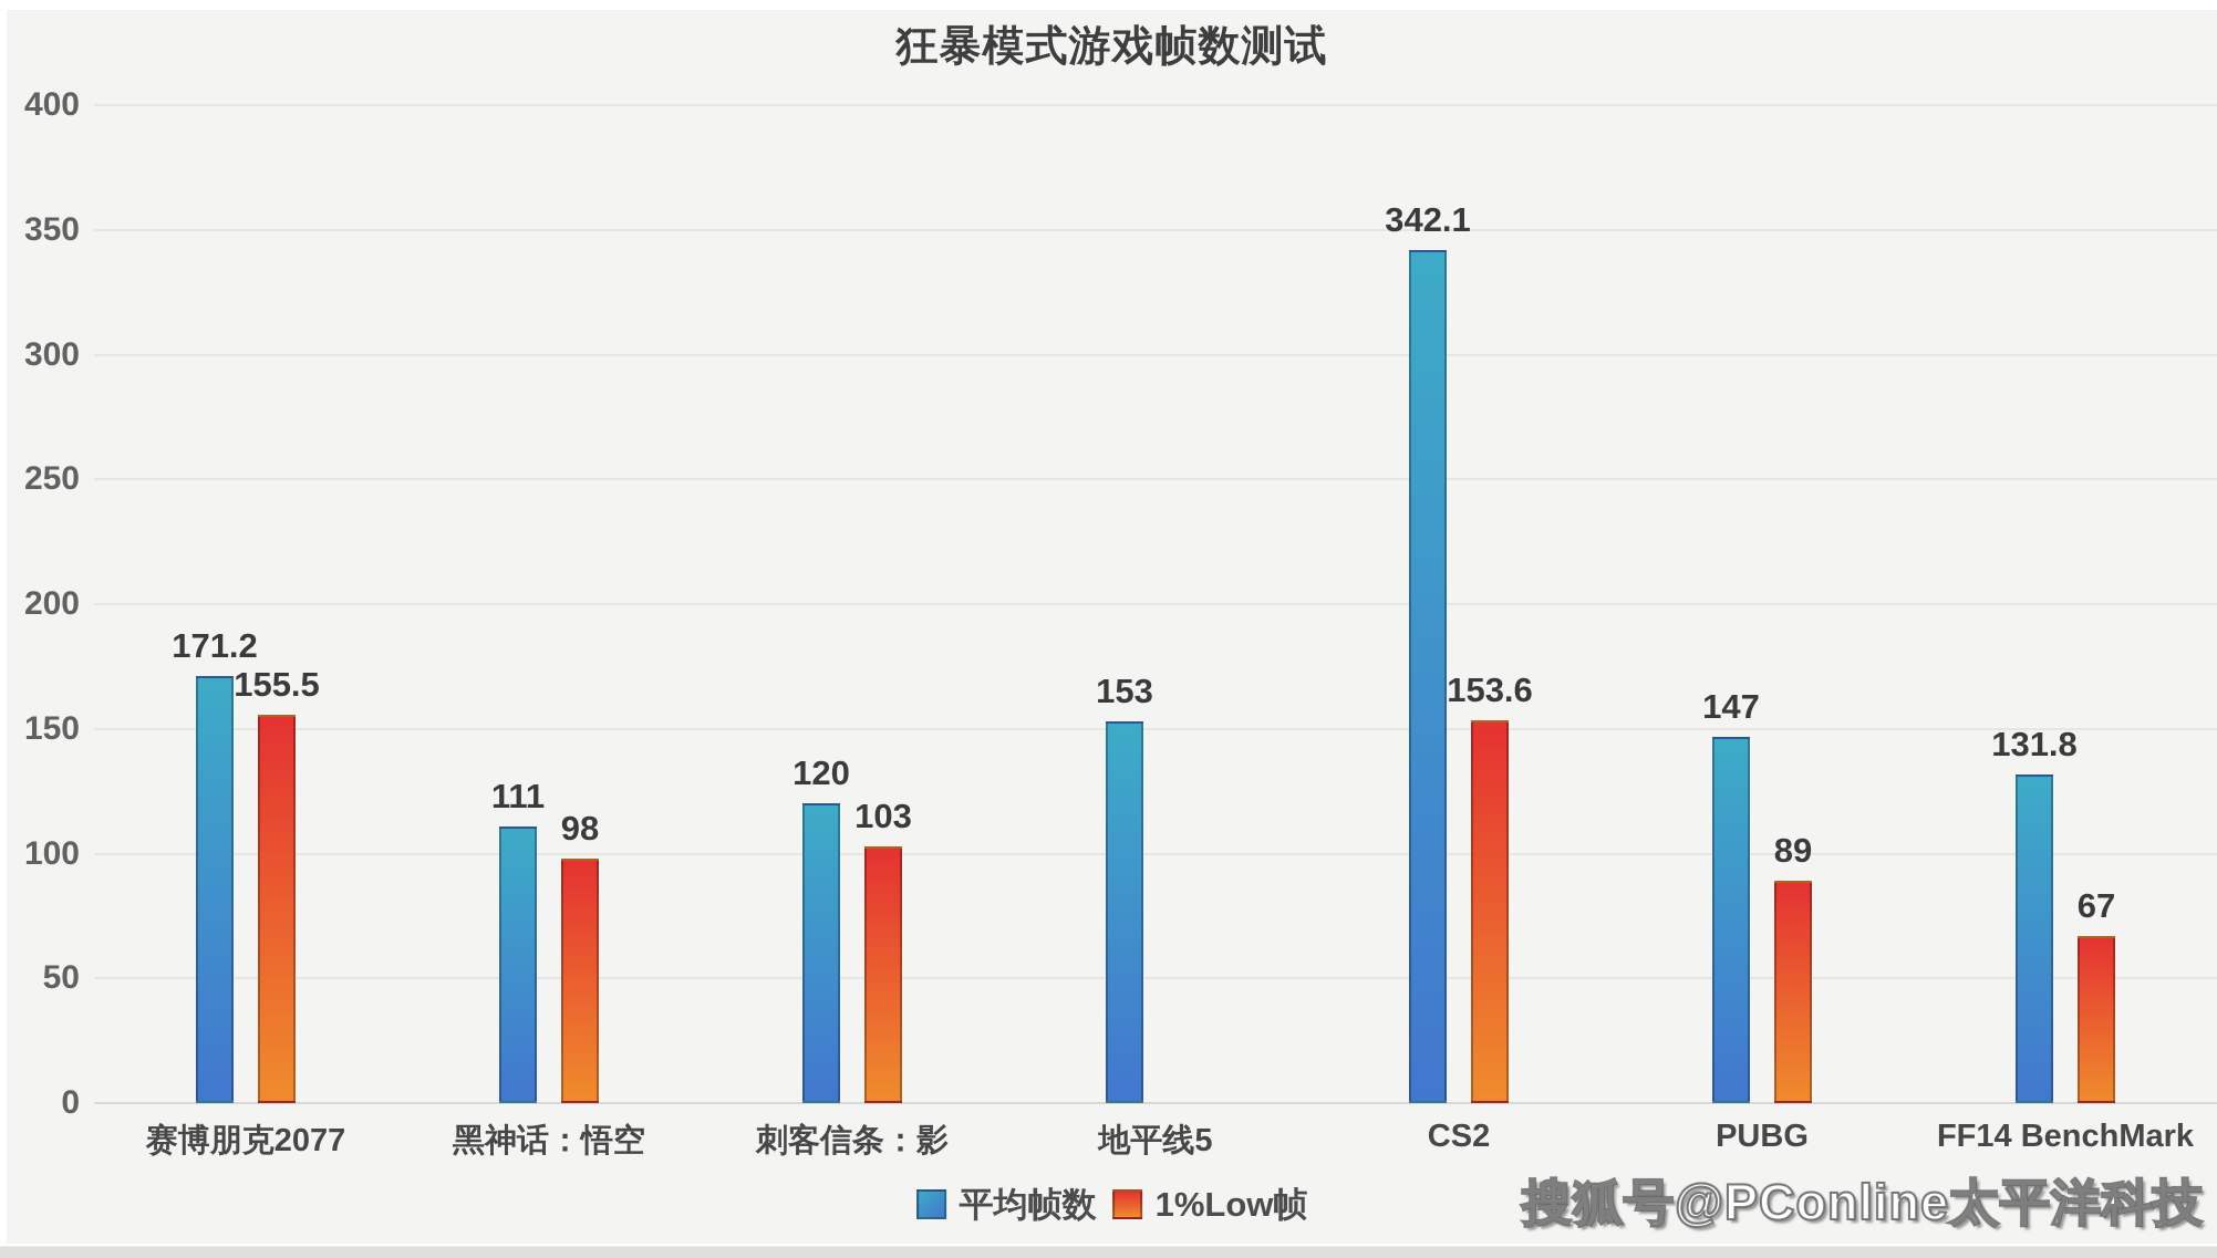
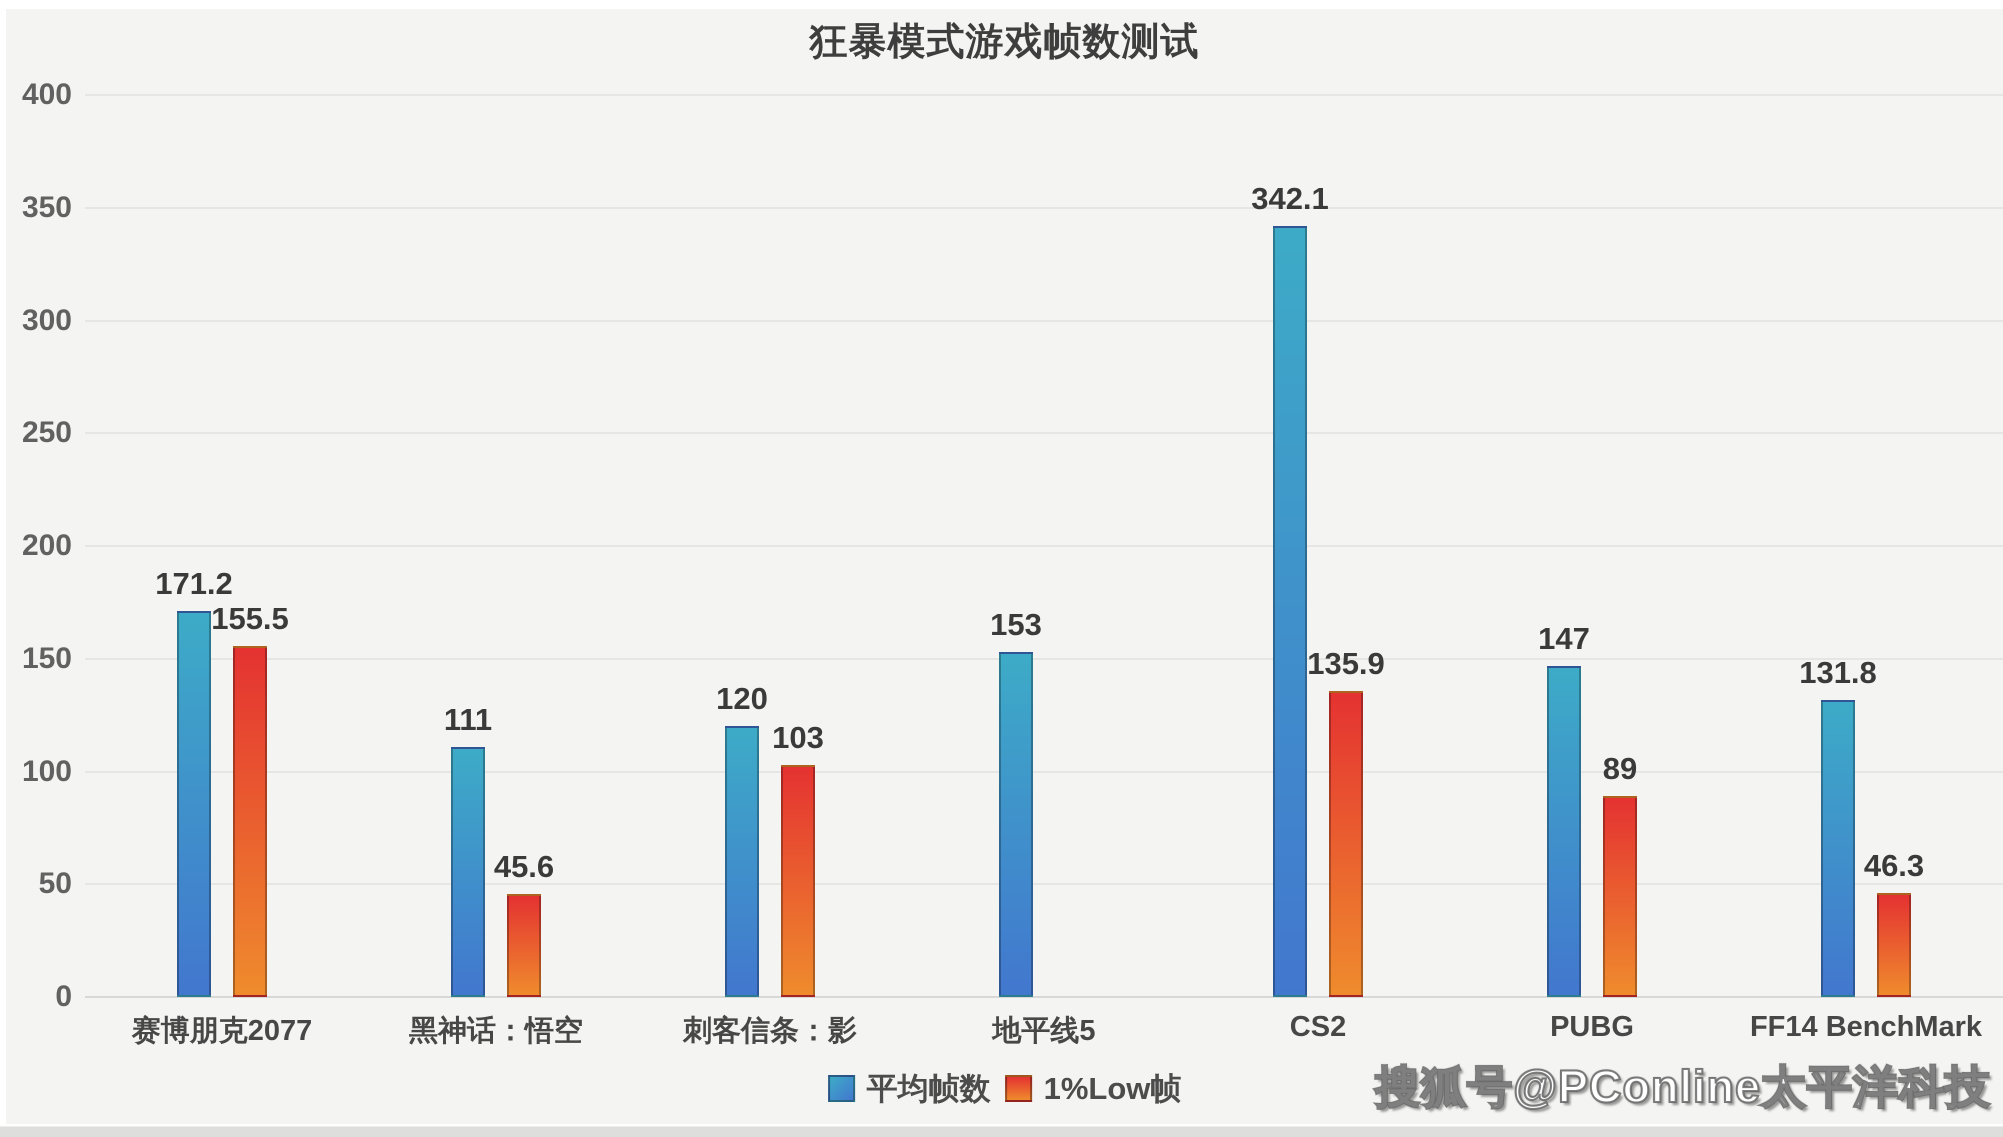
1%Low帧/黑神话：悟空: 98 -> 45.6
1%Low帧/CS2: 153.6 -> 135.9
1%Low帧/FF14 BenchMark: 67 -> 46.3
